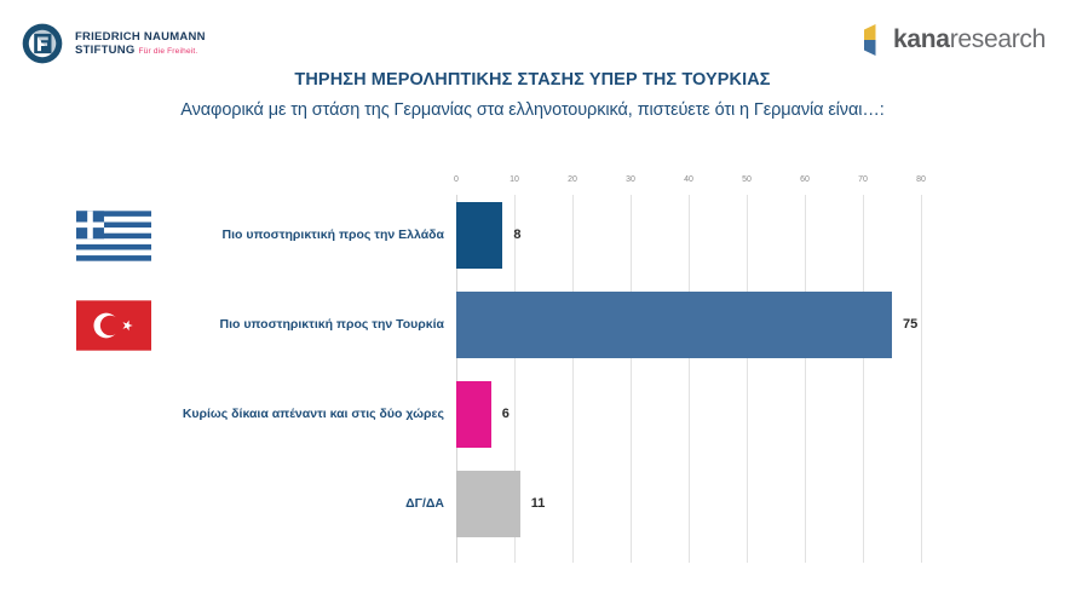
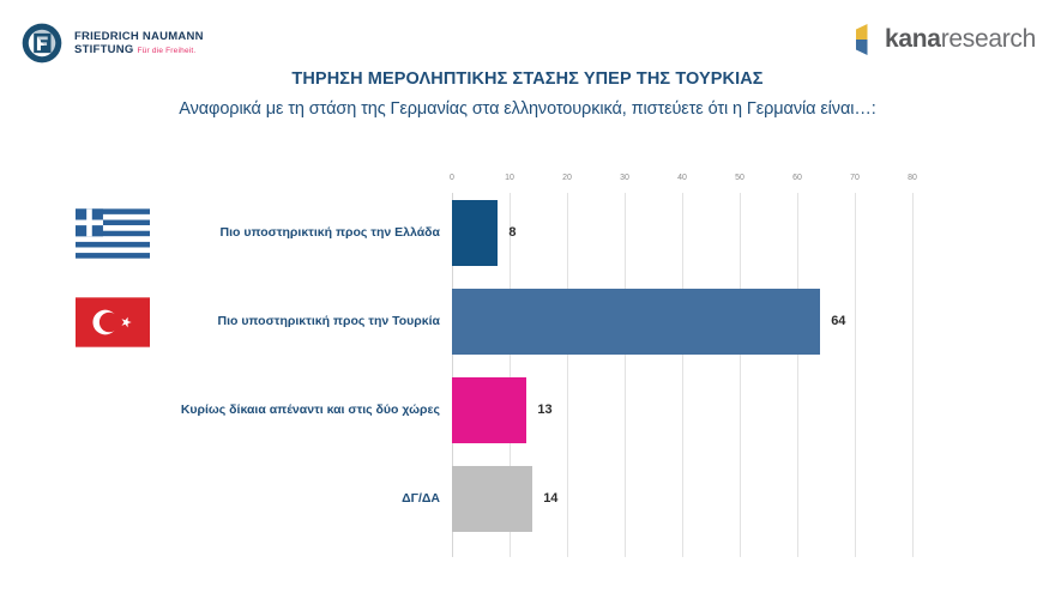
Πιο υποστηρικτική προς την Τουρκία: 75 -> 64
Κυρίως δίκαια απέναντι και στις δύο χώρες: 6 -> 13
ΔΓ/ΔΑ: 11 -> 14
